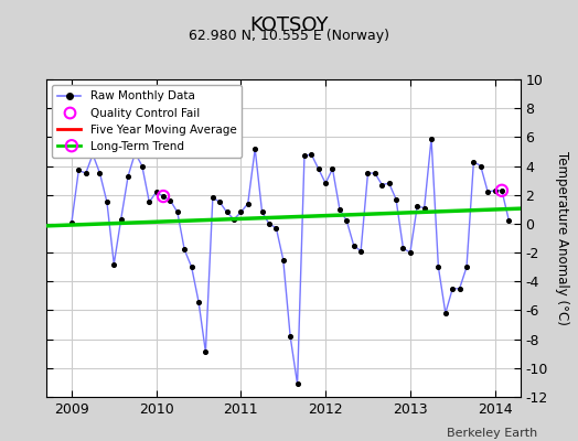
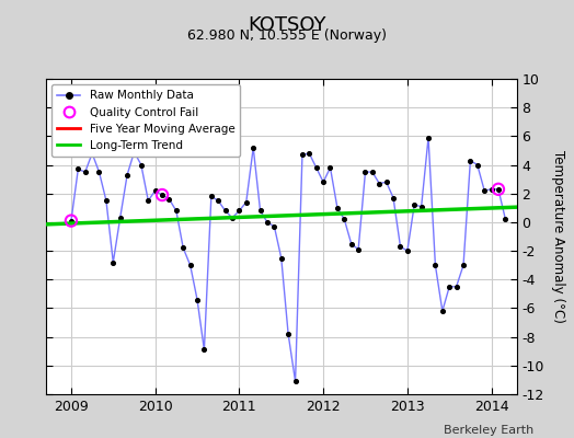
Quality Control Fail/2009: 5.4 -> 0.1
